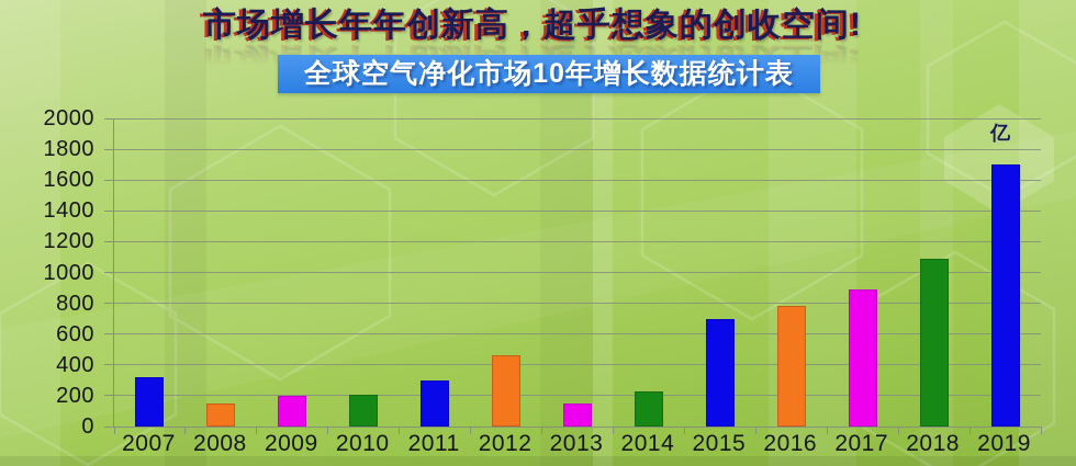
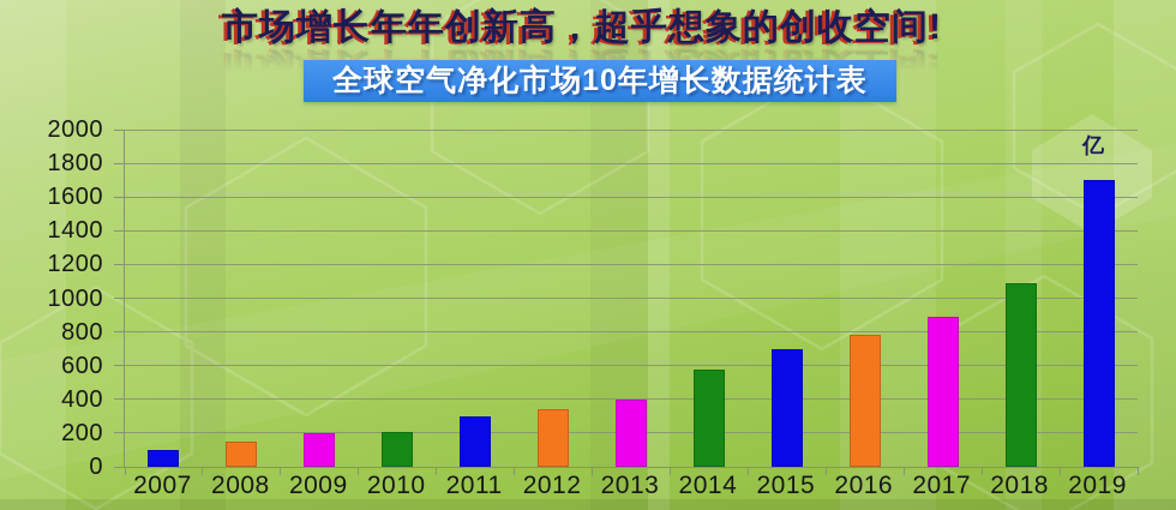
2007: 320 -> 100
2012: 460 -> 340
2013: 150 -> 400
2014: 230 -> 580
